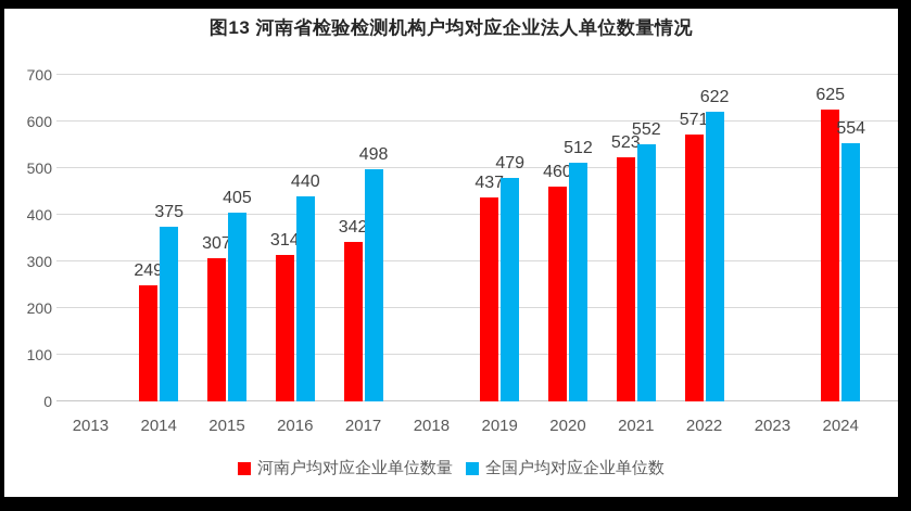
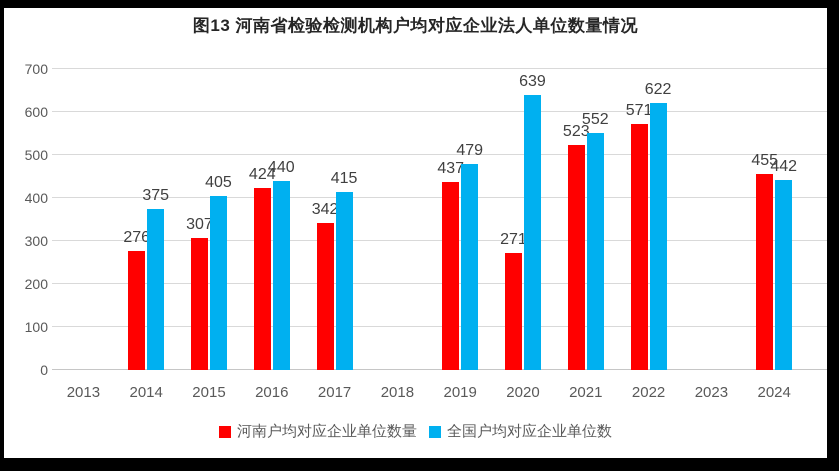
河南户均对应企业单位数量/2014: 249 -> 276
河南户均对应企业单位数量/2016: 314 -> 424
全国户均对应企业单位数/2017: 498 -> 415
河南户均对应企业单位数量/2020: 460 -> 271
全国户均对应企业单位数/2020: 512 -> 639
河南户均对应企业单位数量/2024: 625 -> 455
全国户均对应企业单位数/2024: 554 -> 442
